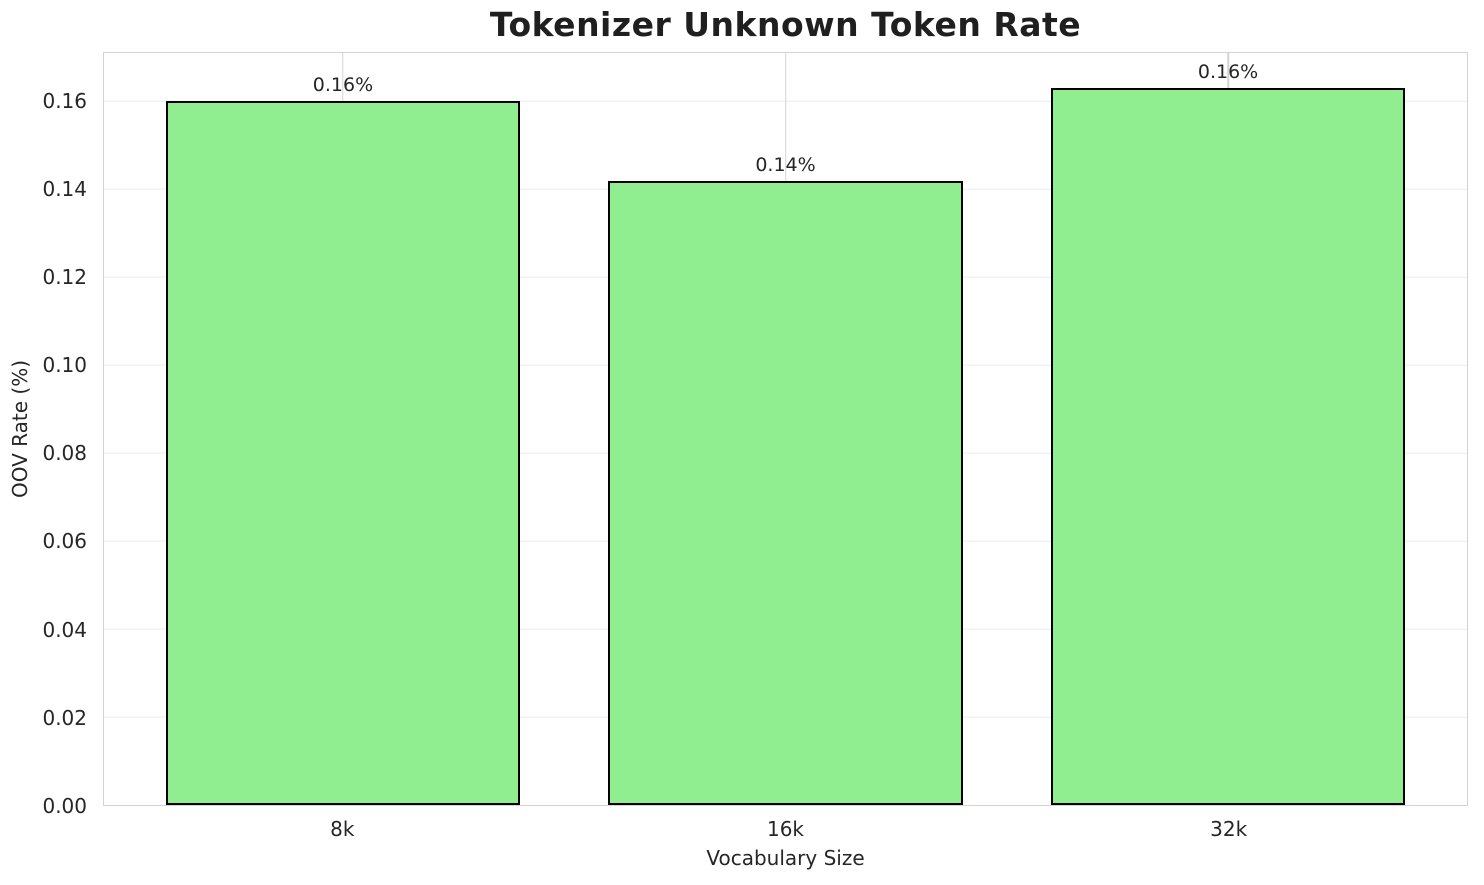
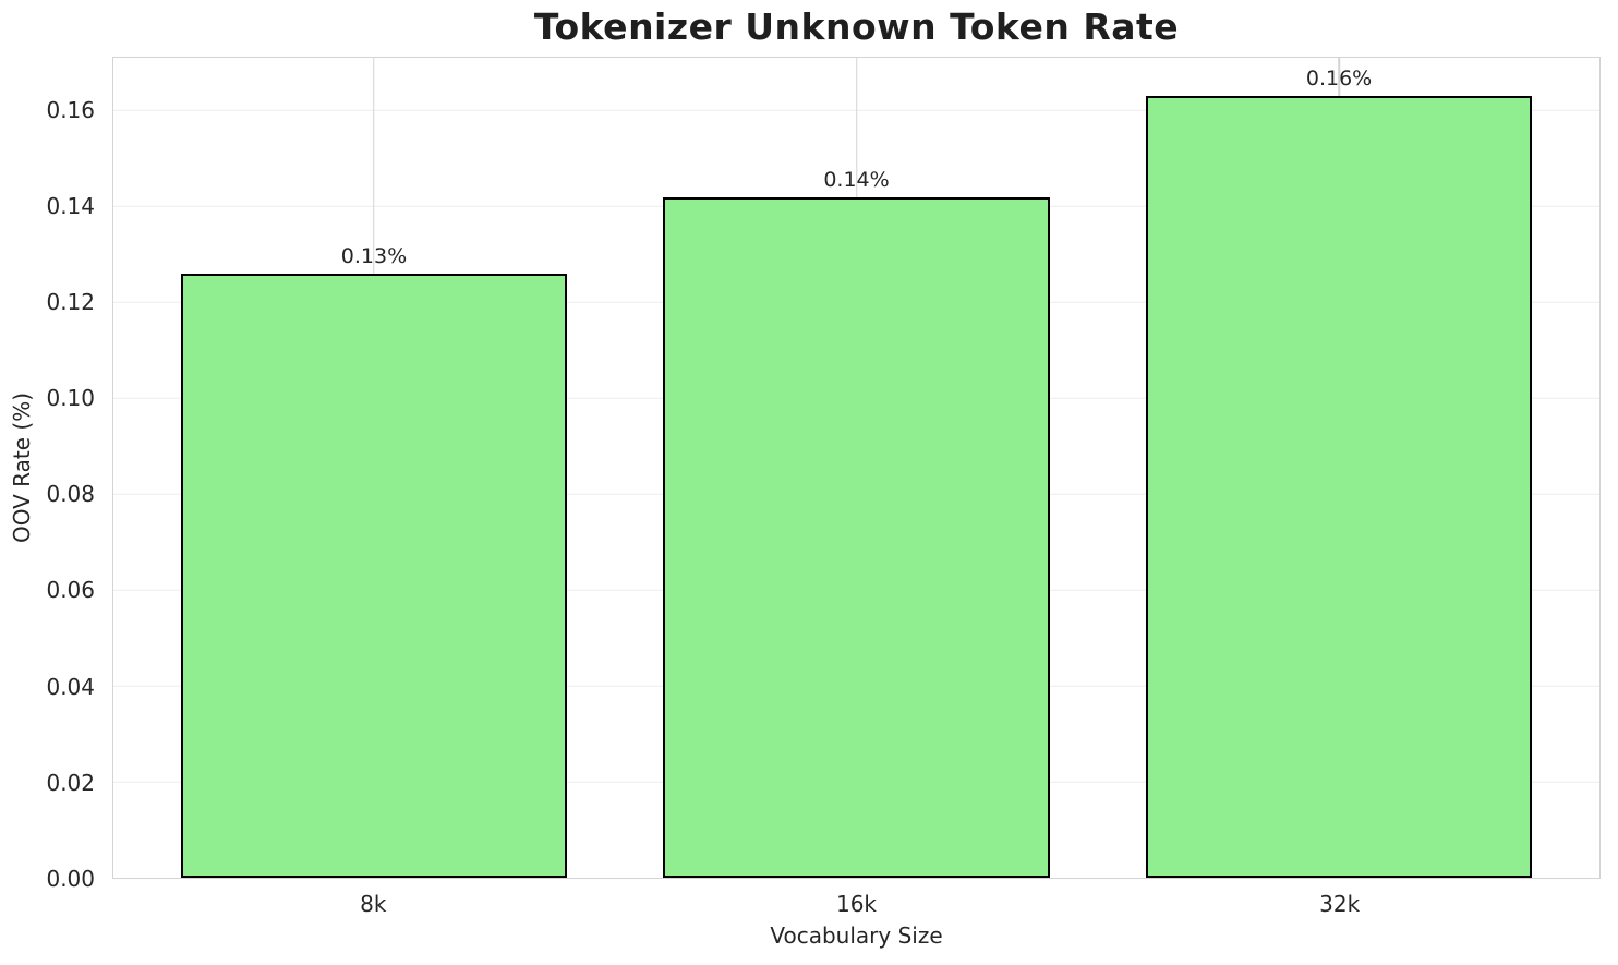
8k: 0.16% -> 0.13%
